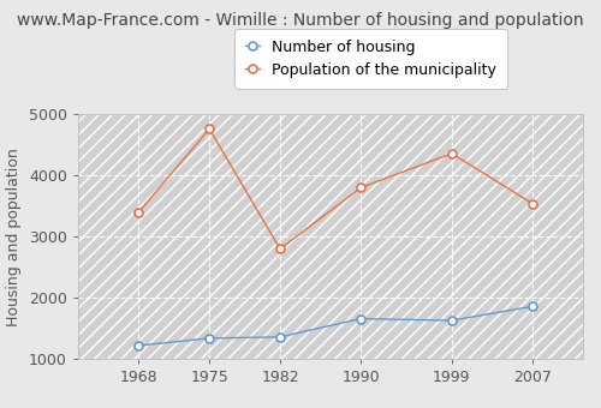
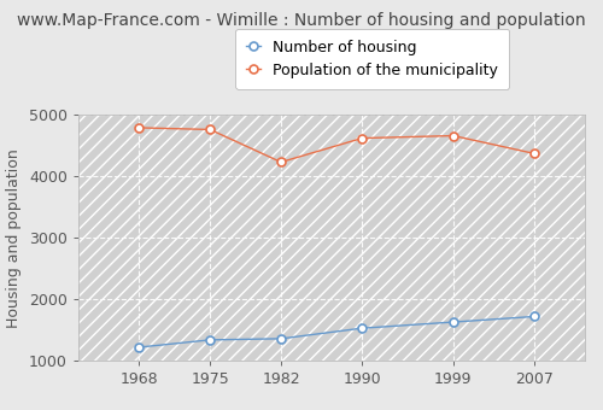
Population of the municipality/1968: 3400 -> 4790
Population of the municipality/1982: 2800 -> 4230
Number of housing/1990: 1660 -> 1530
Population of the municipality/1990: 3800 -> 4620
Population of the municipality/1999: 4360 -> 4660
Number of housing/2007: 1860 -> 1720
Population of the municipality/2007: 3540 -> 4370
